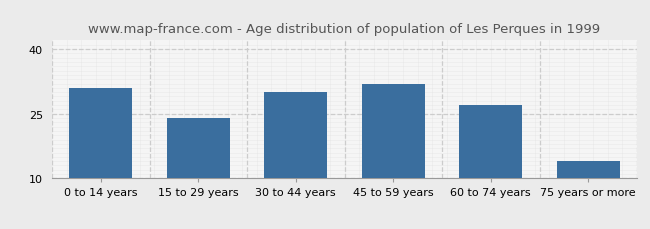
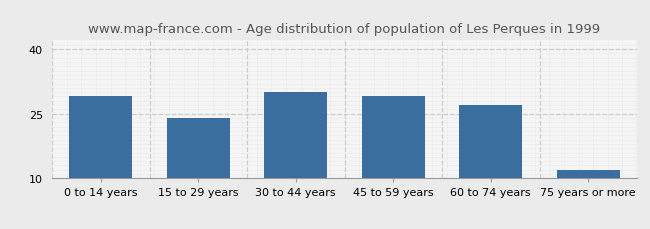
0 to 14 years: 31 -> 29
45 to 59 years: 32 -> 29
75 years or more: 14 -> 12
